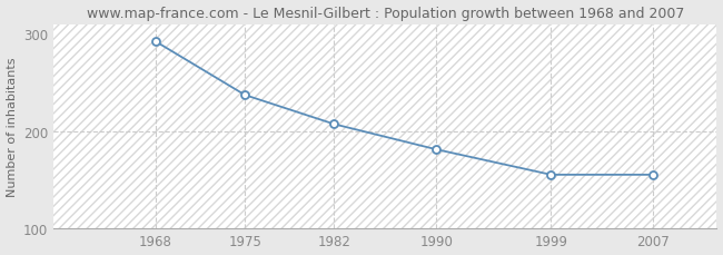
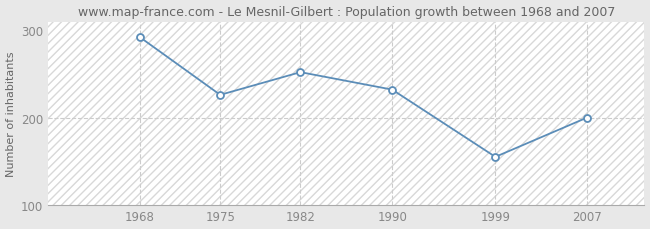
1975: 237 -> 226
1982: 207 -> 252
1990: 181 -> 232
2007: 155 -> 200
